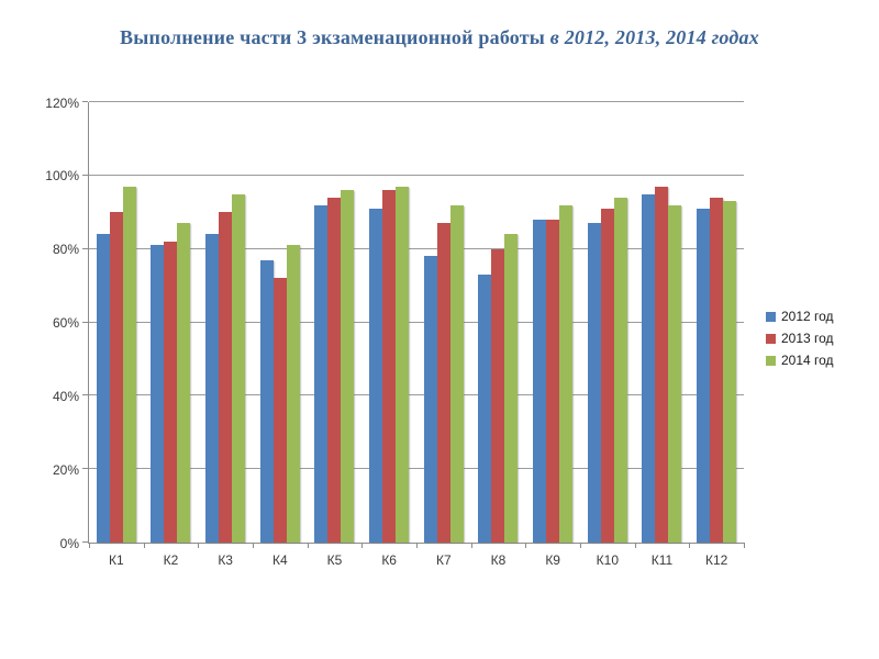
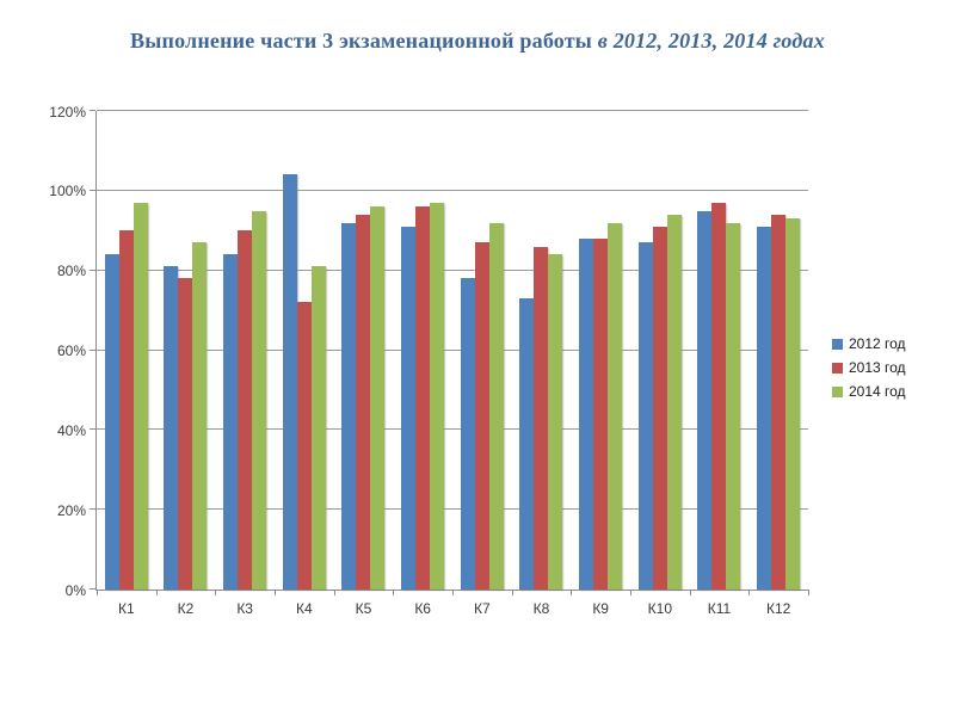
2013 год/К2: 82% -> 78%
2012 год/К4: 77% -> 104%
2013 год/К8: 80% -> 86%
